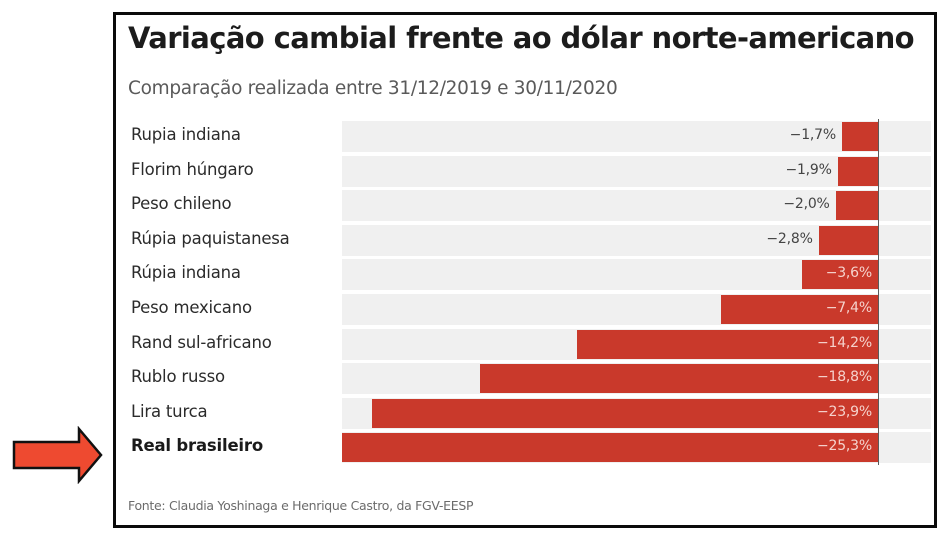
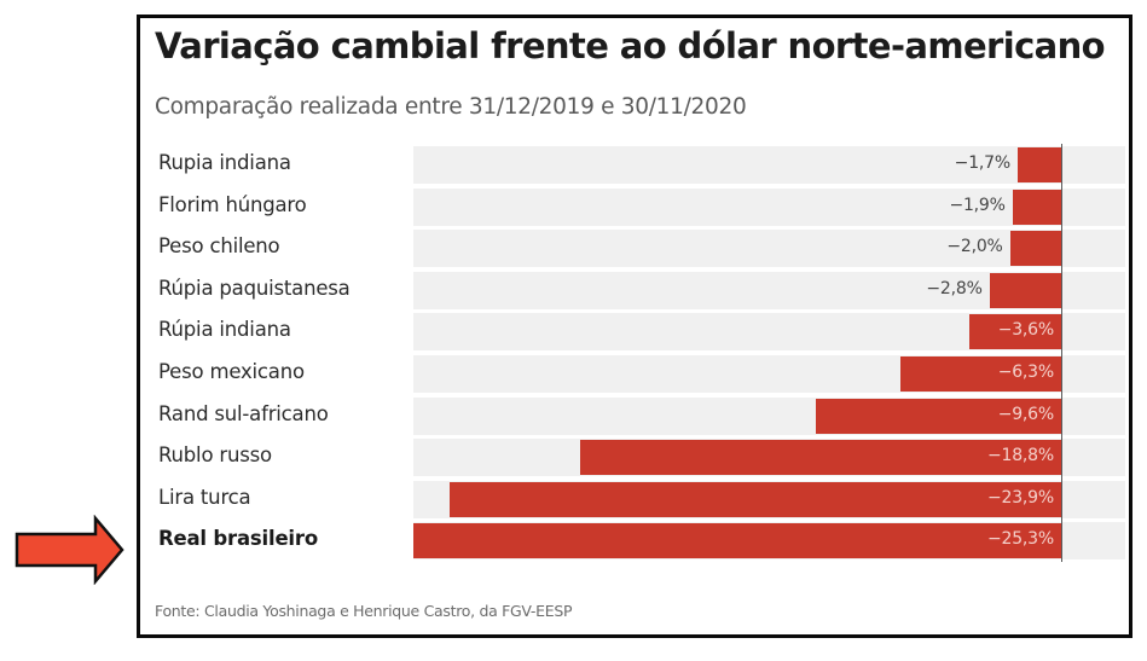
Peso mexicano: −7,4% -> −6,3%
Rand sul-africano: −14,2% -> −9,6%
